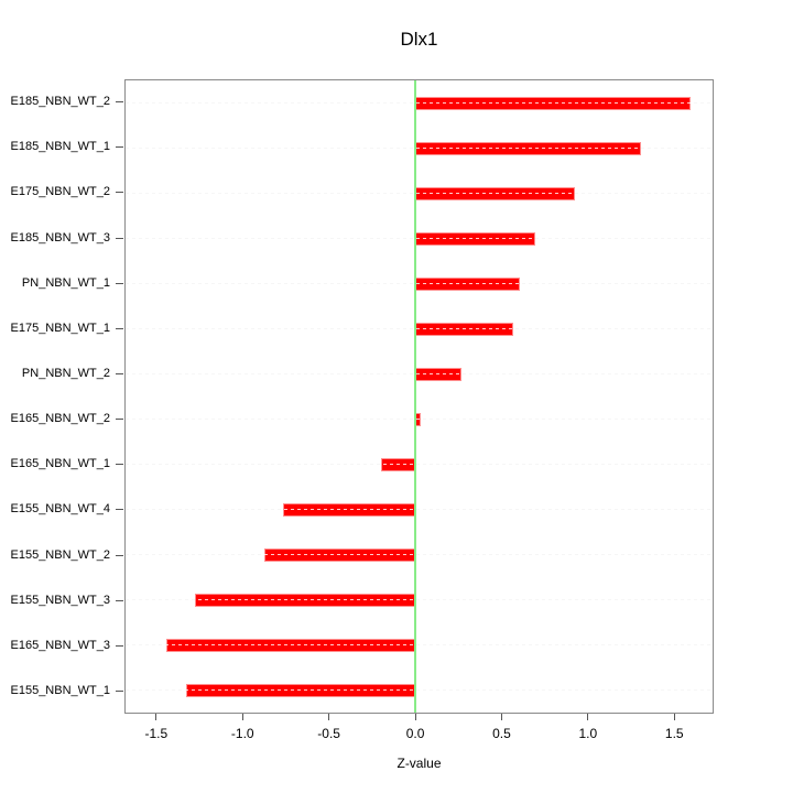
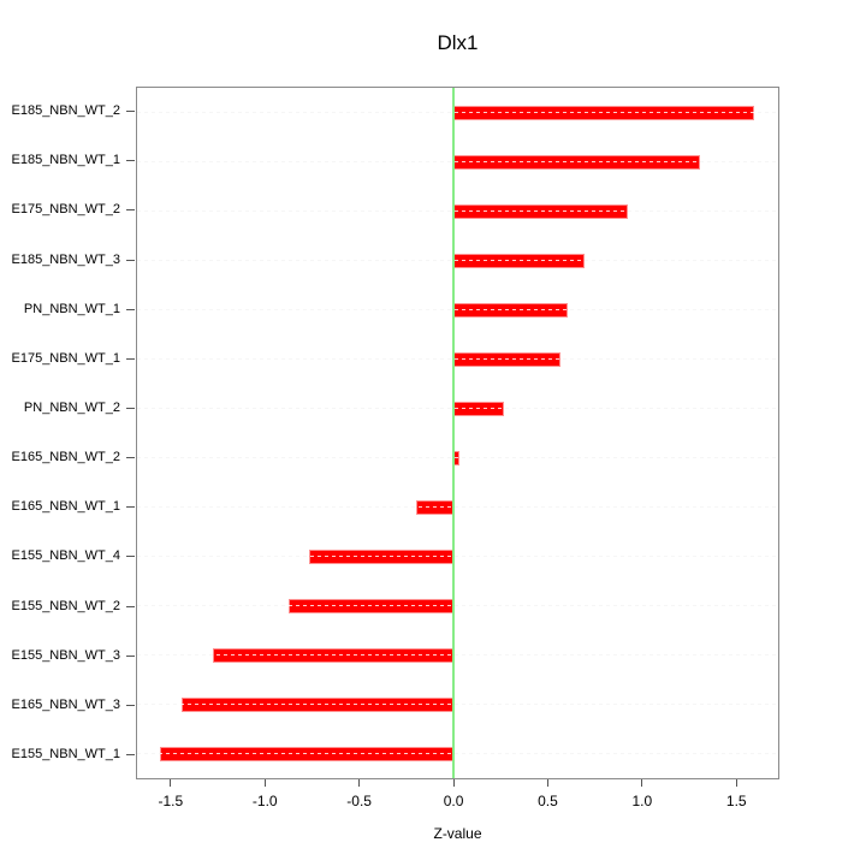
E155_NBN_WT_1: -1.33 -> -1.56
